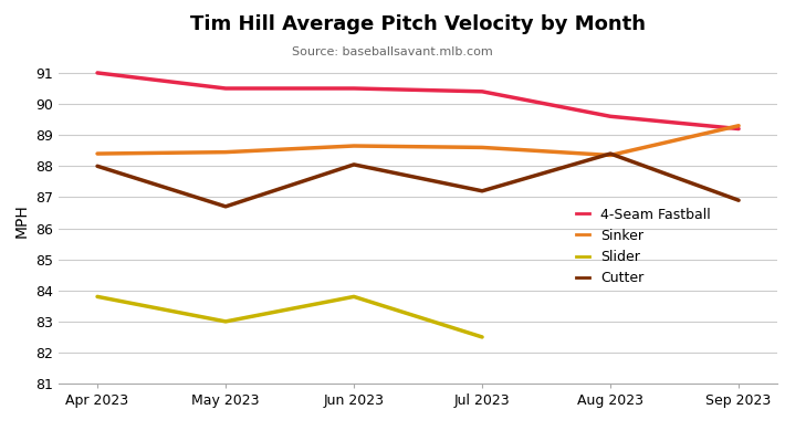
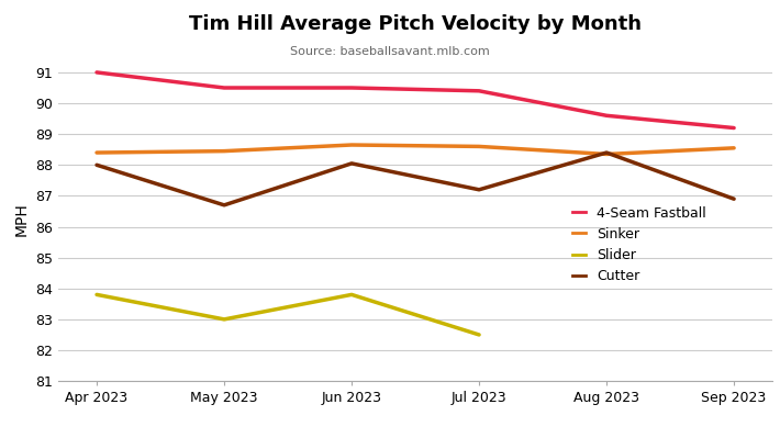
Sinker/Sep 2023: 89.30 -> 88.55
